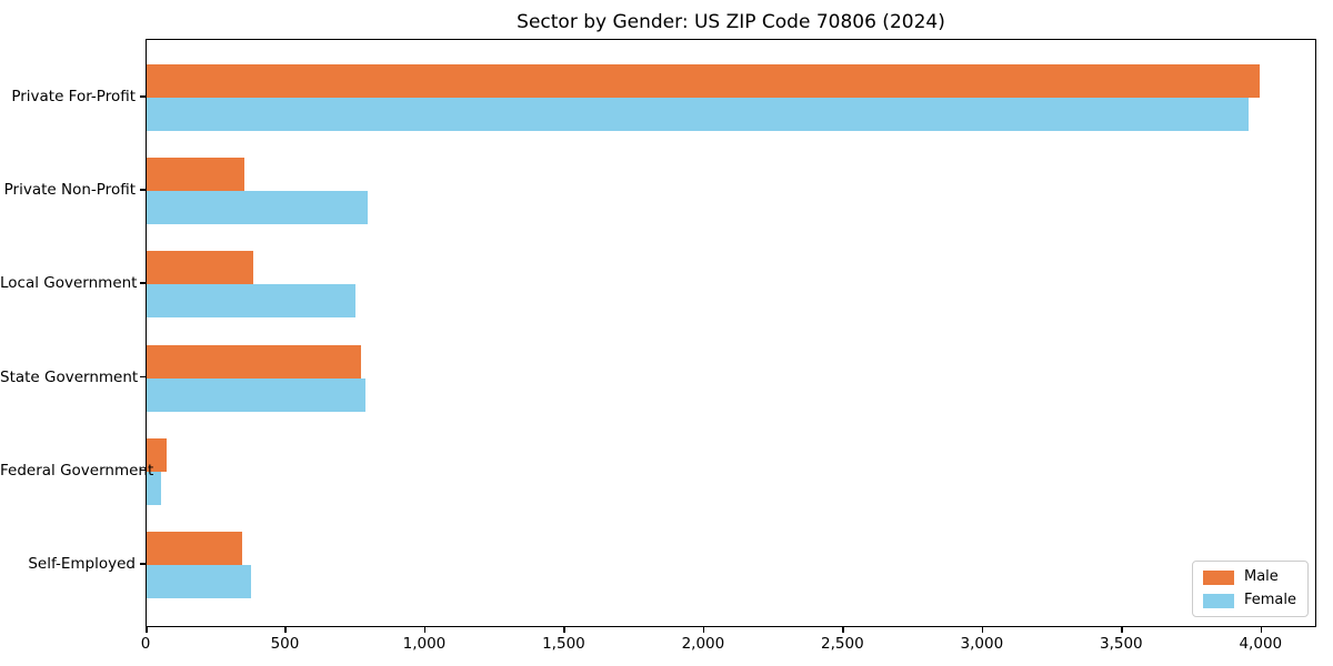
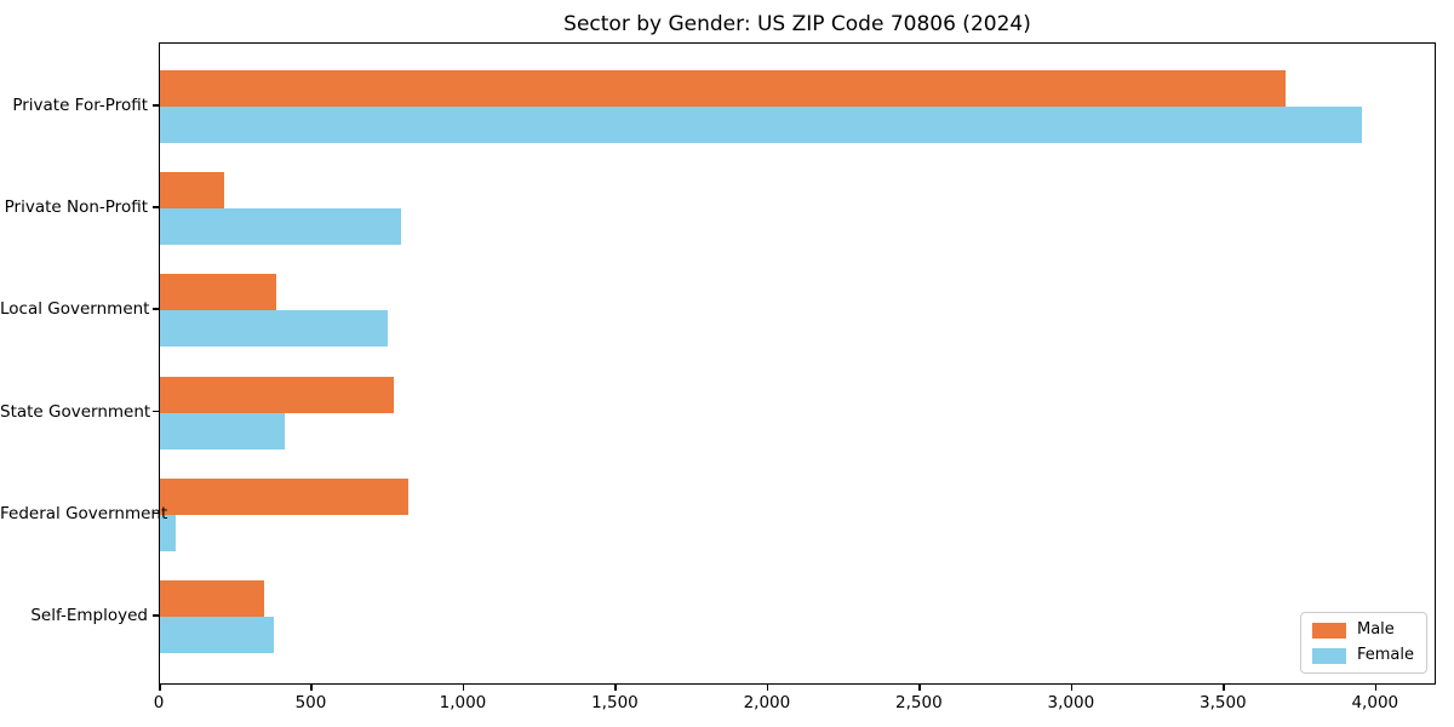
Male/Private For-Profit: 4000 -> 3710
Male/Private Non-Profit: 350 -> 210
Female/State Government: 780 -> 410
Male/Federal Government: 70 -> 820
